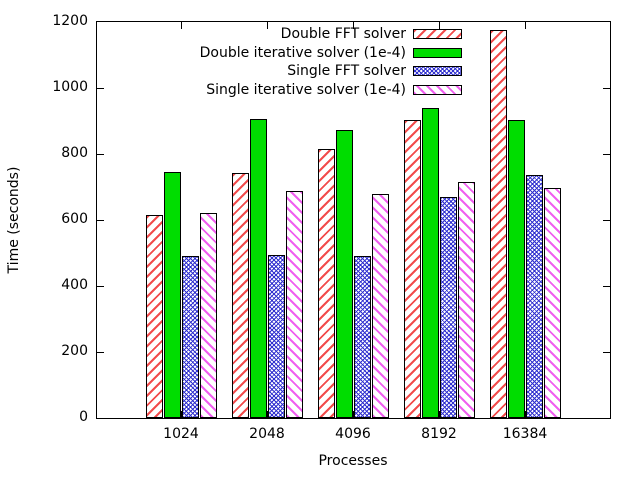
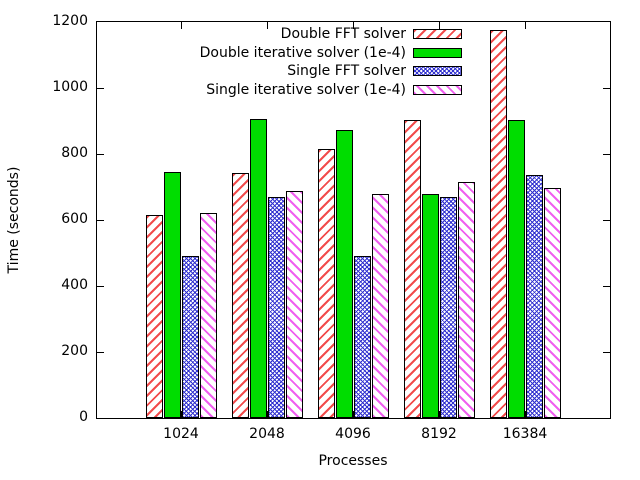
Single FFT solver/2048: 490 -> 670
Double iterative solver (1e-4)/8192: 940 -> 680
